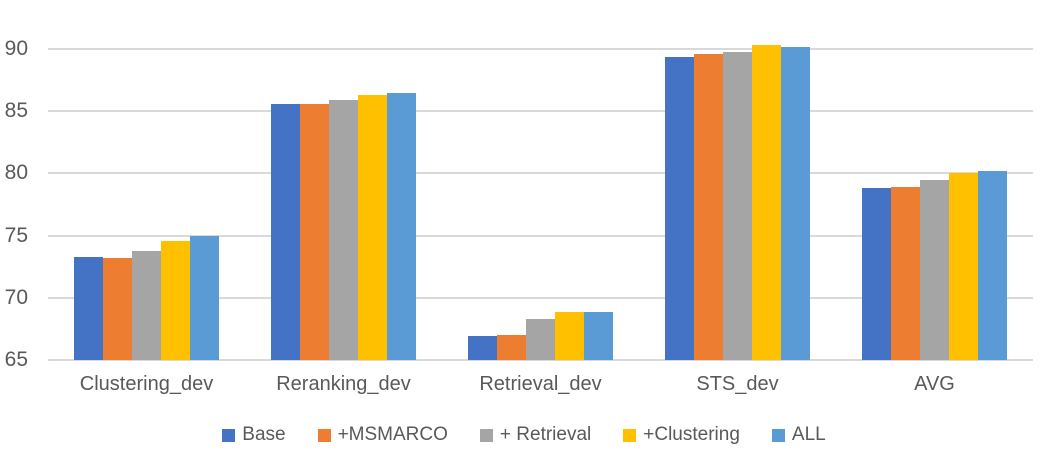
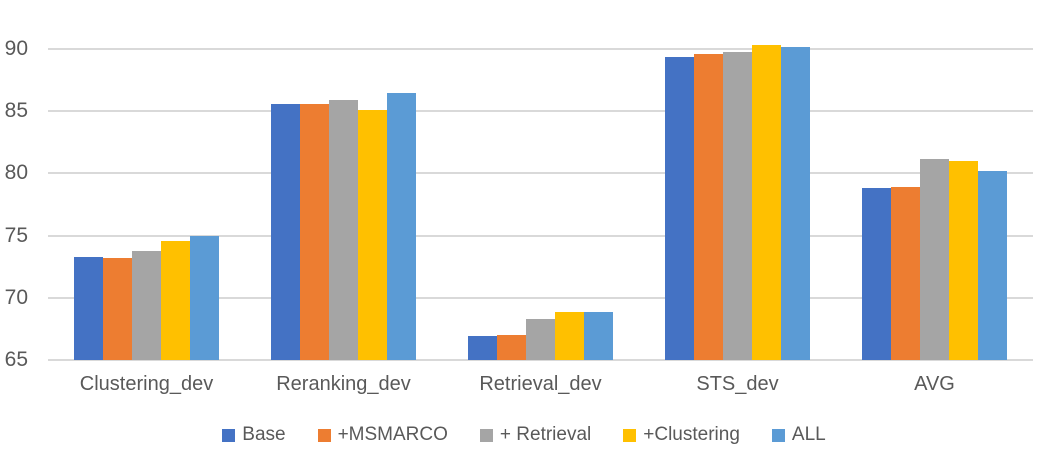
+Clustering/Reranking_dev: 86.3 -> 85.1
+ Retrieval/AVG: 79.5 -> 81.2
+Clustering/AVG: 80.0 -> 81.0
